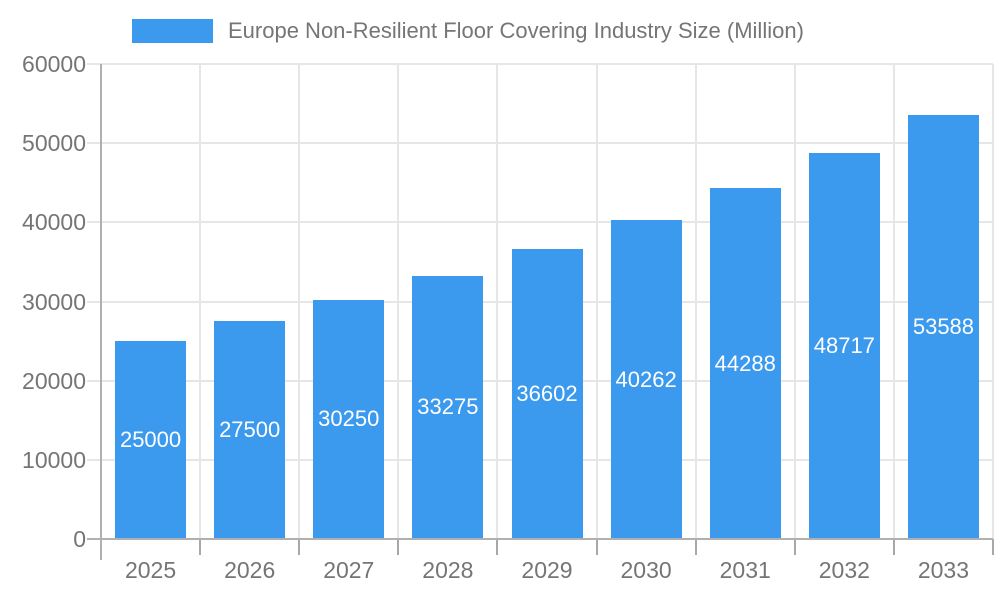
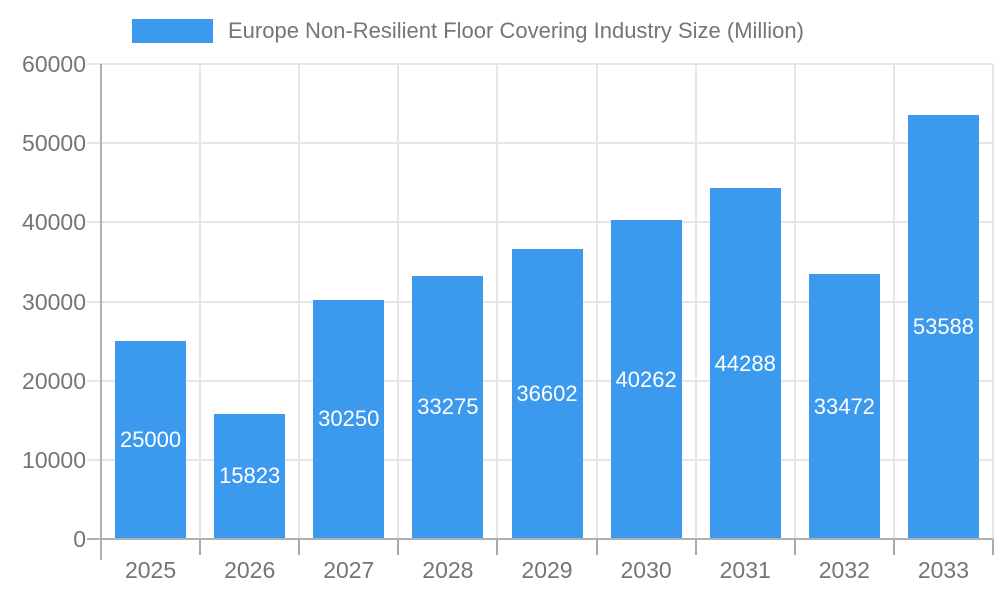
2026: 27500 -> 15823
2032: 48717 -> 33472
